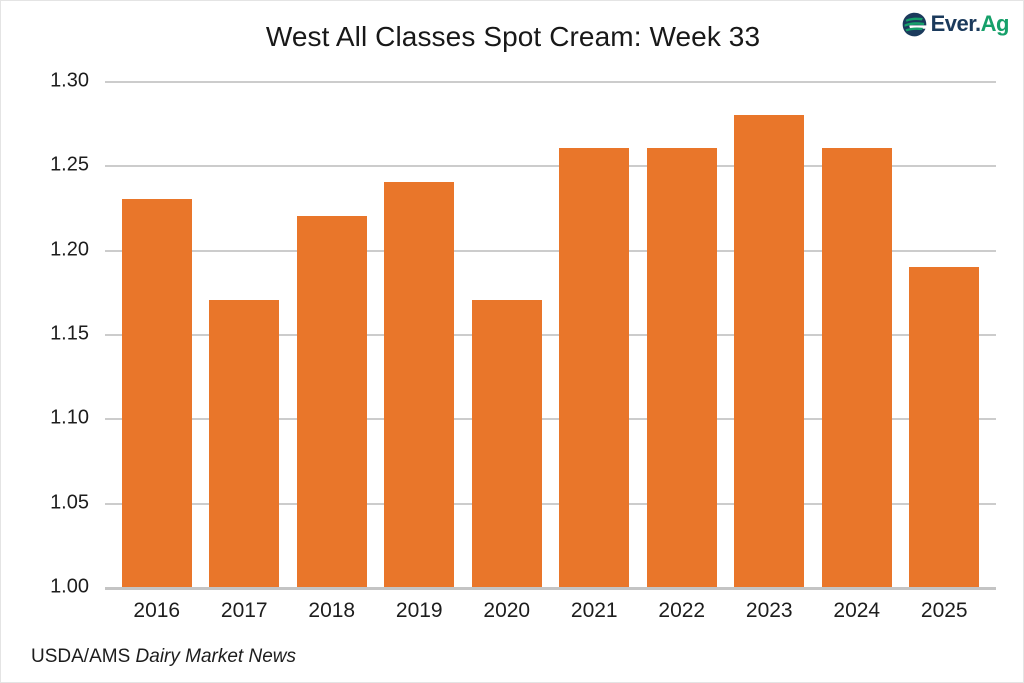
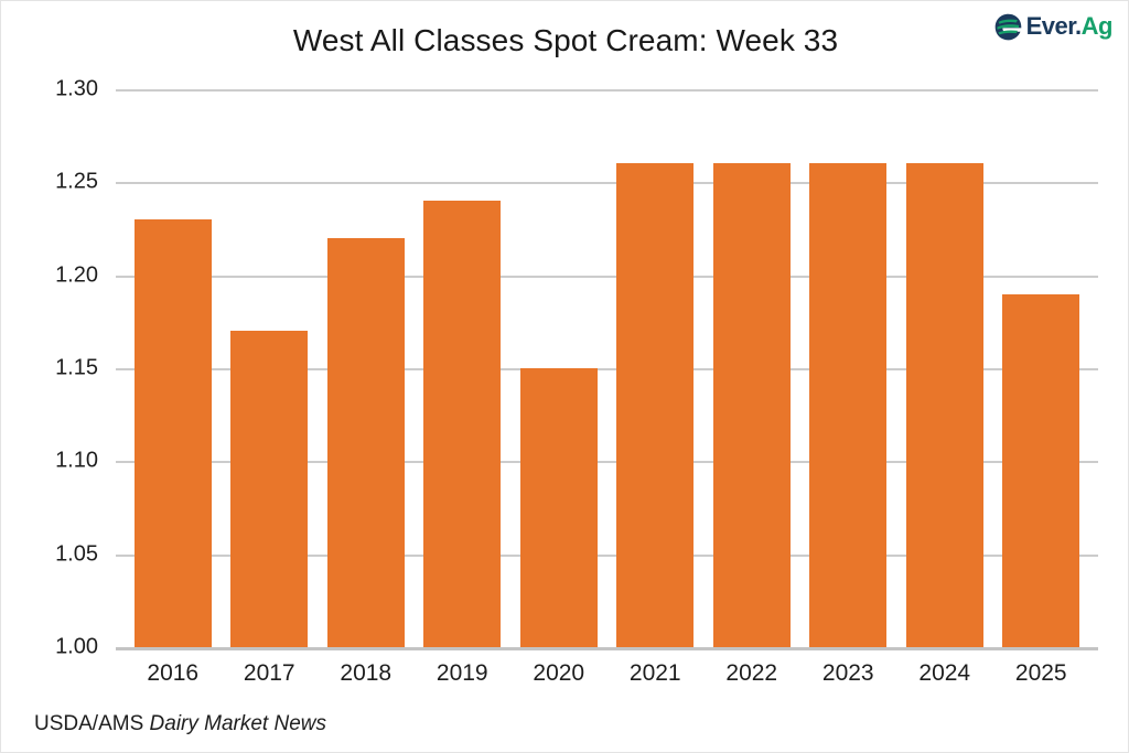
2020: 1.17 -> 1.15
2023: 1.28 -> 1.26
